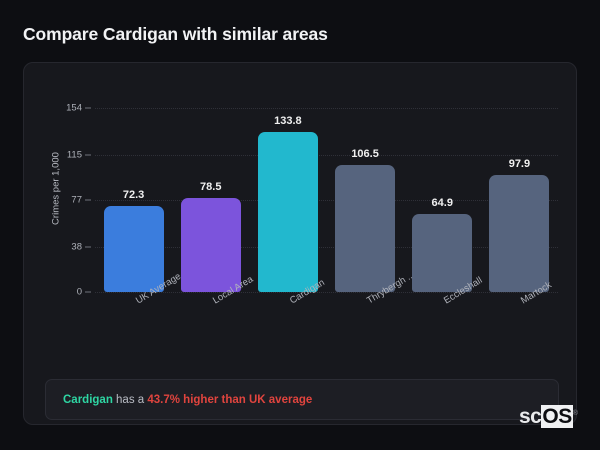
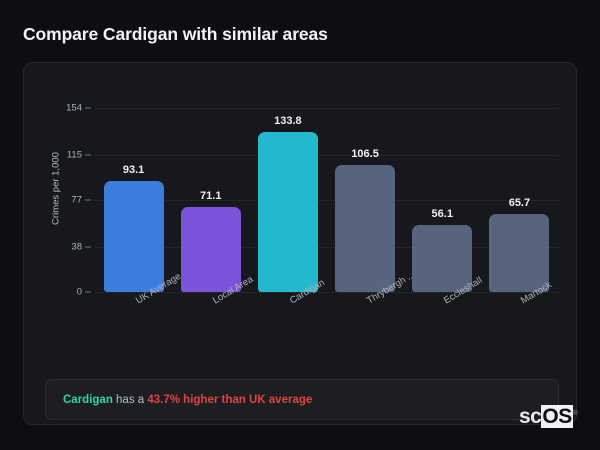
UK Average: 72.3 -> 93.1
Local Area: 78.5 -> 71.1
Eccleshall: 64.9 -> 56.1
Martock: 97.9 -> 65.7
